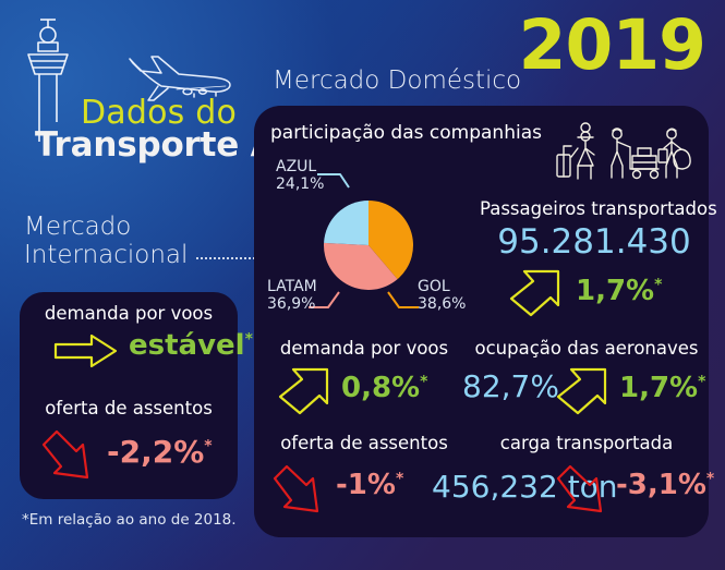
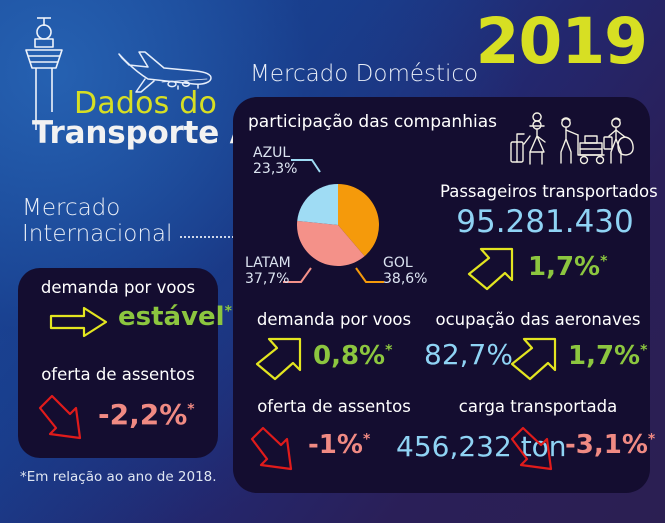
LATAM: 36,9% -> 37,7%
AZUL: 24,1% -> 23,3%
